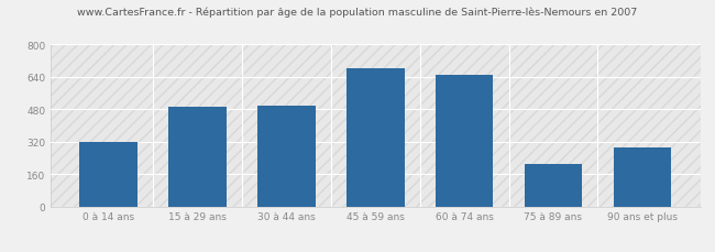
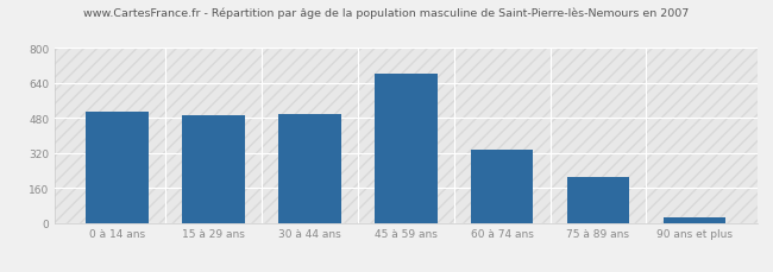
0 à 14 ans: 320 -> 510
60 à 74 ans: 650 -> 340
90 ans et plus: 290 -> 20
